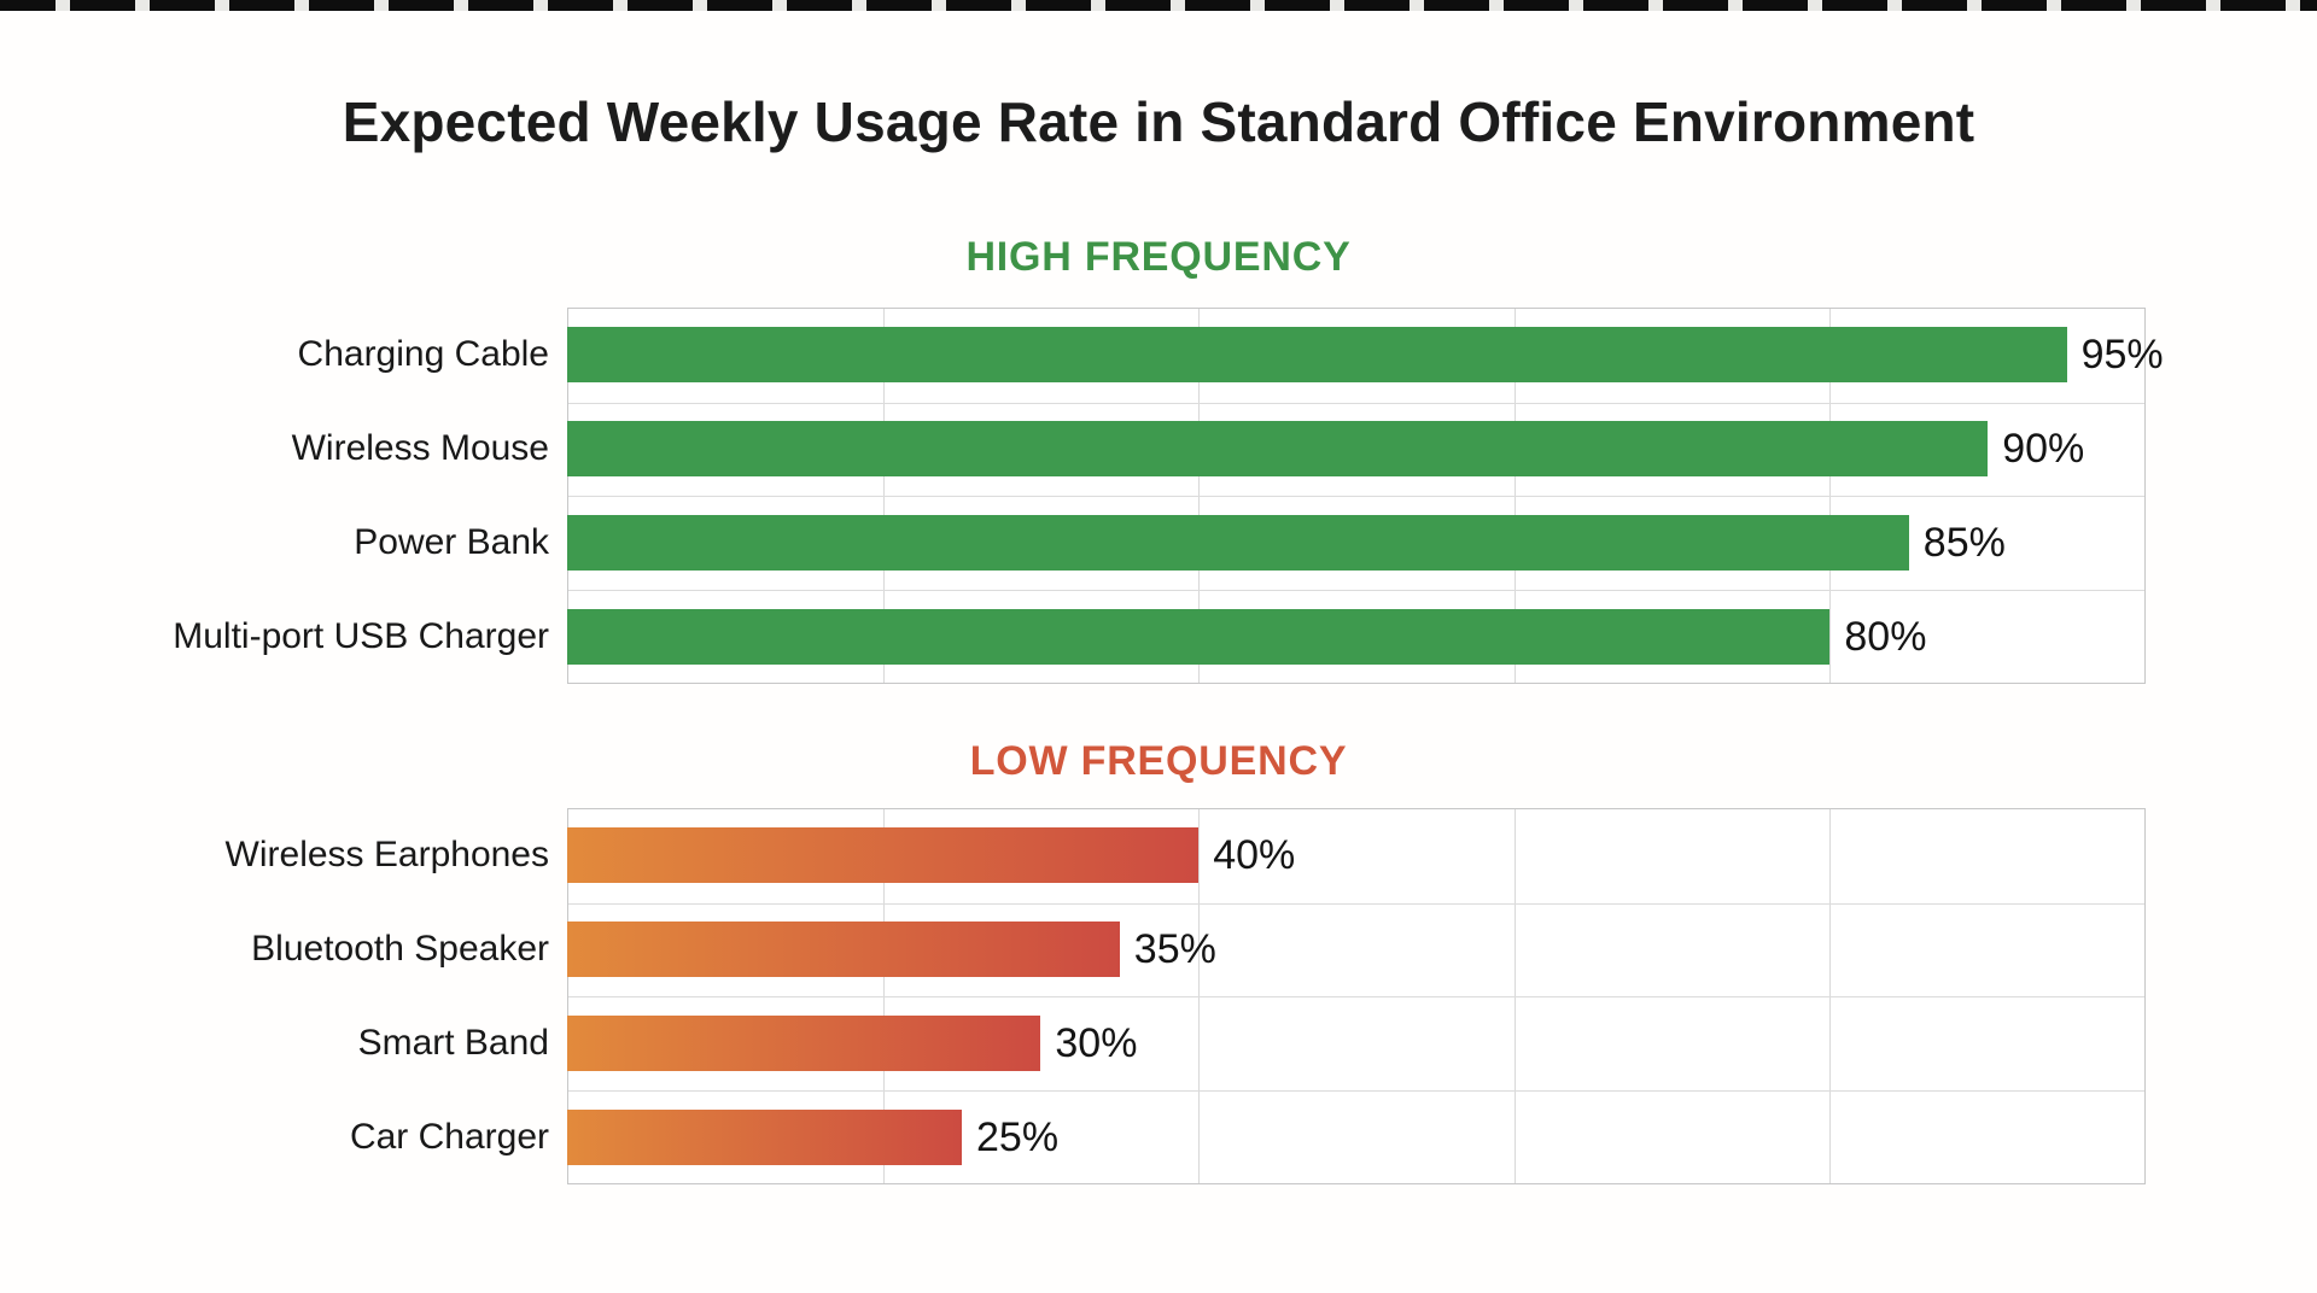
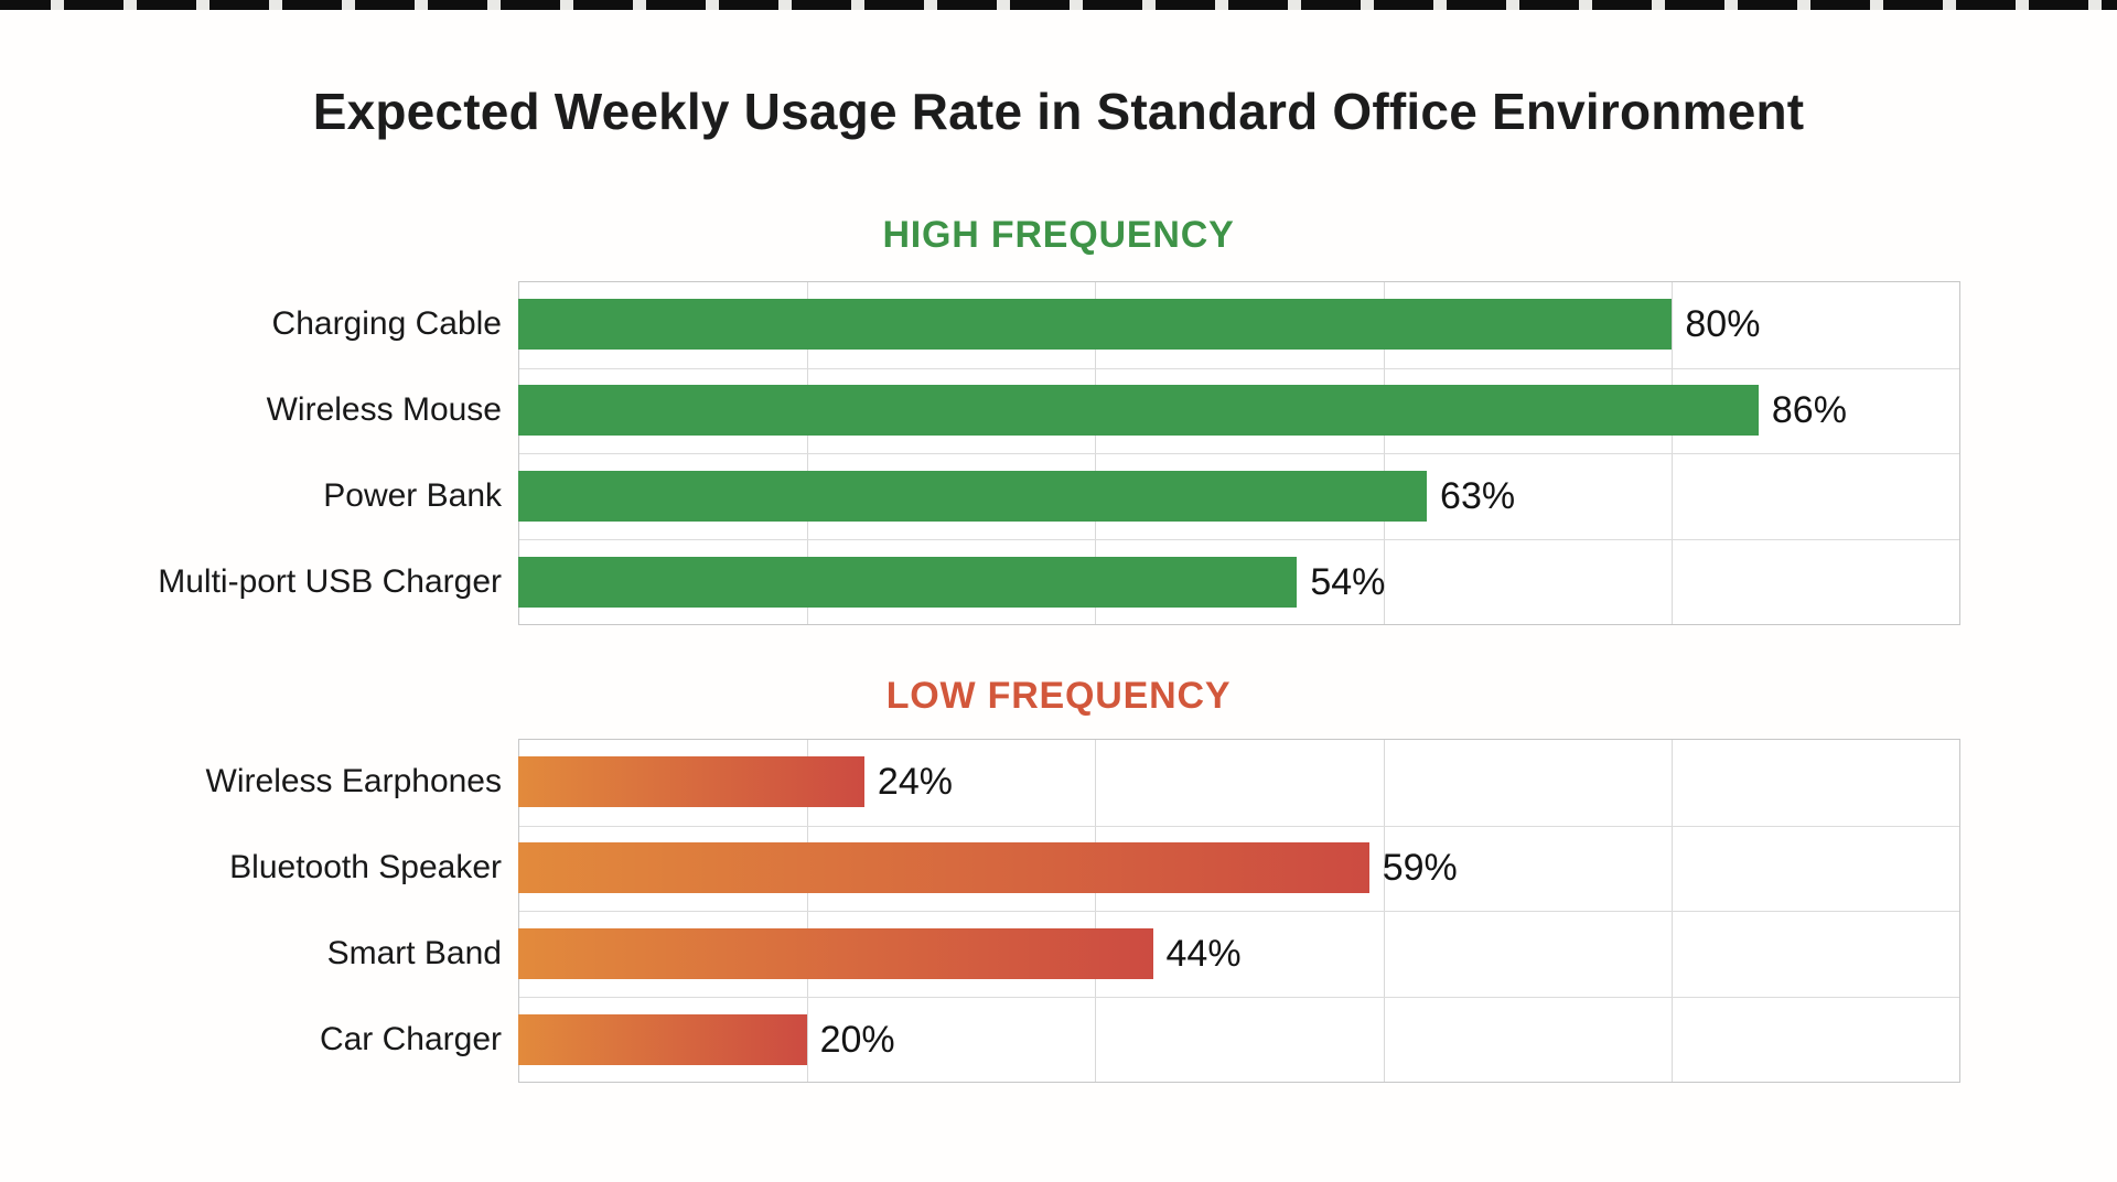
HIGH FREQUENCY/Charging Cable: 95% -> 80%
HIGH FREQUENCY/Wireless Mouse: 90% -> 86%
HIGH FREQUENCY/Power Bank: 85% -> 63%
HIGH FREQUENCY/Multi-port USB Charger: 80% -> 54%
LOW FREQUENCY/Wireless Earphones: 40% -> 24%
LOW FREQUENCY/Bluetooth Speaker: 35% -> 59%
LOW FREQUENCY/Smart Band: 30% -> 44%
LOW FREQUENCY/Car Charger: 25% -> 20%
